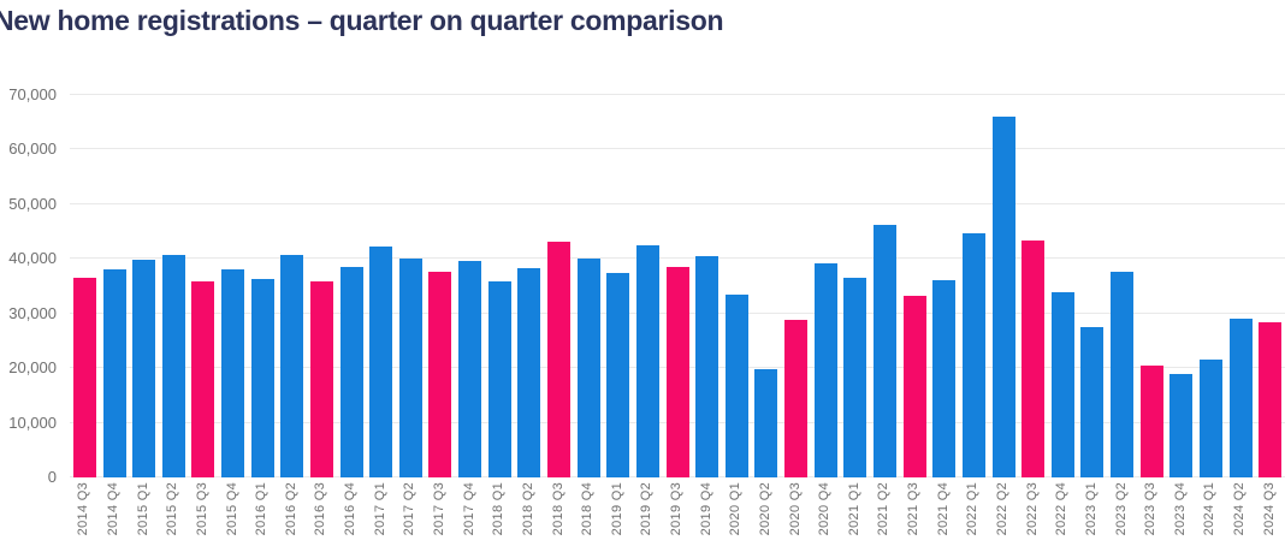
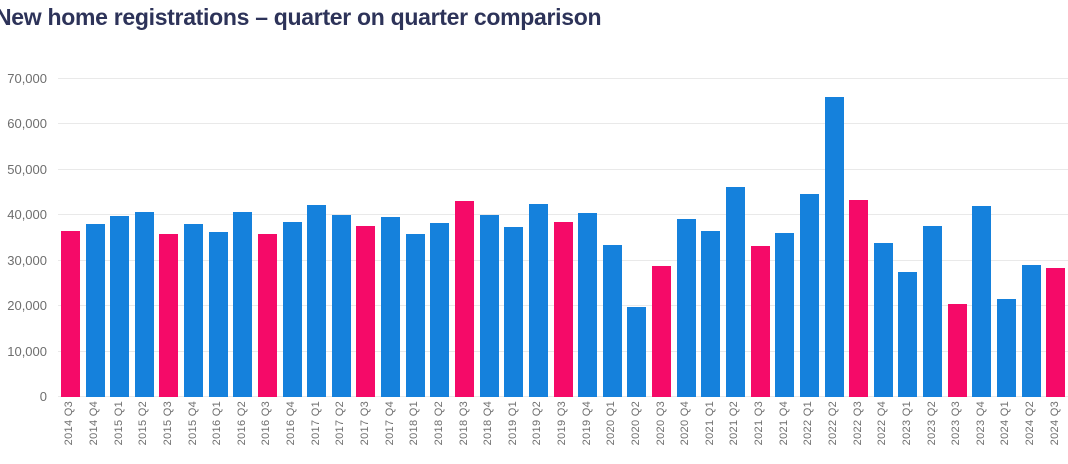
2023 Q4: 19000 -> 42000
